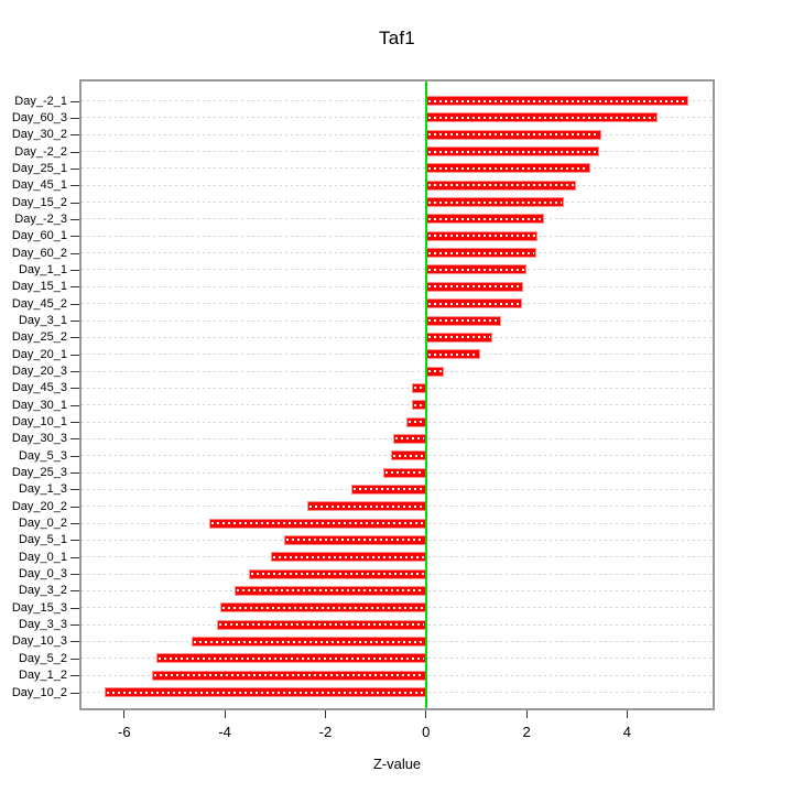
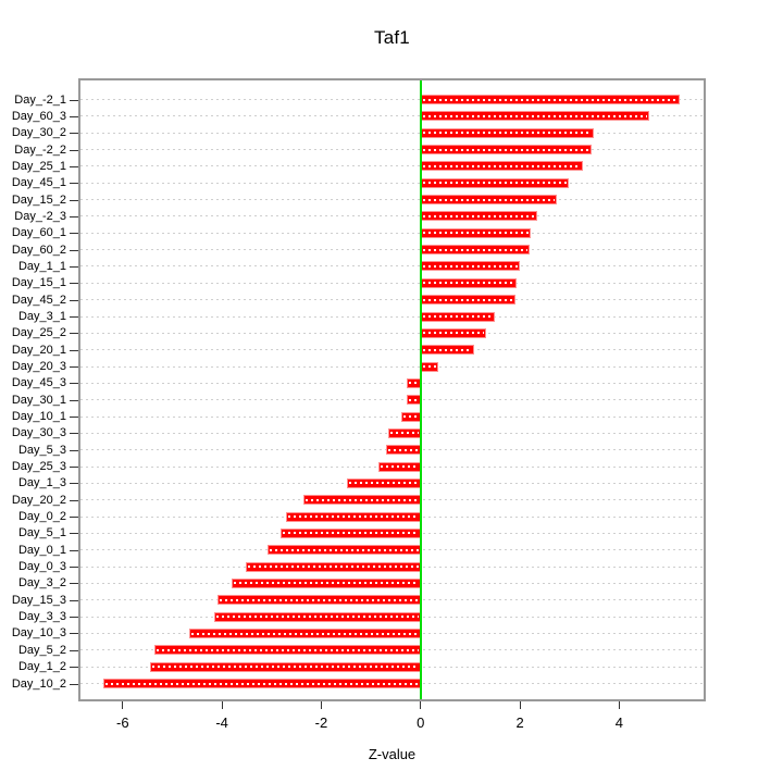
Day_0_2: -4.3 -> -2.7
